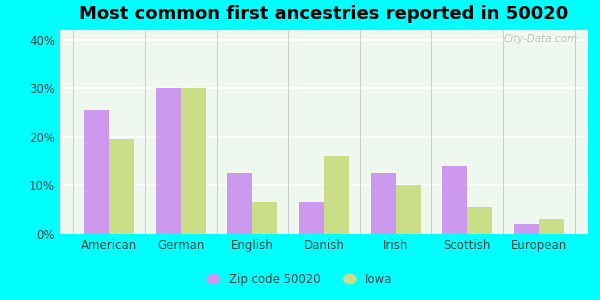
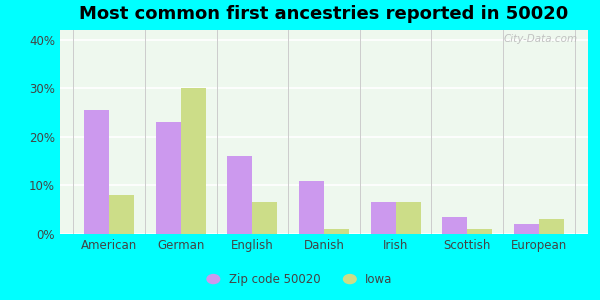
Iowa/American: 19.5% -> 8.0%
Zip code 50020/German: 30.0% -> 23.0%
Zip code 50020/English: 12.5% -> 16.0%
Zip code 50020/Danish: 6.5% -> 11.0%
Iowa/Danish: 16.0% -> 1.0%
Zip code 50020/Irish: 12.5% -> 6.5%
Iowa/Irish: 10.0% -> 6.5%
Zip code 50020/Scottish: 14.0% -> 3.5%
Iowa/Scottish: 5.5% -> 1.0%
